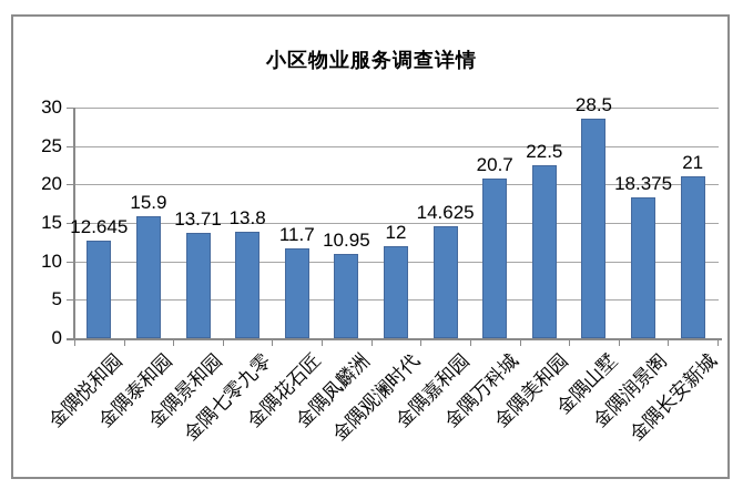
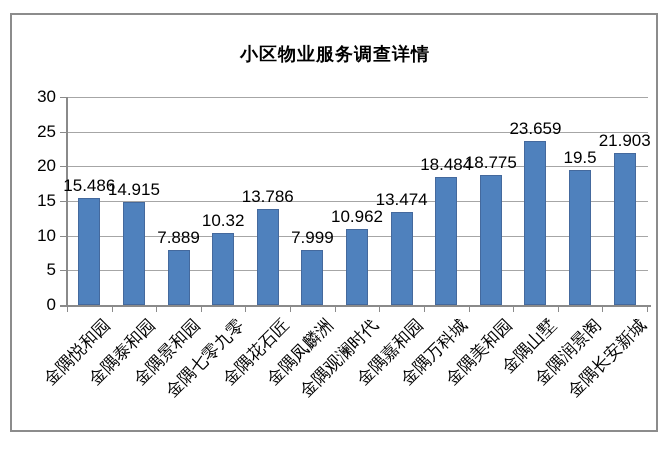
金隅悦和园: 12.645 -> 15.486
金隅泰和园: 15.9 -> 14.915
金隅景和园: 13.71 -> 7.889
金隅七零九零: 13.8 -> 10.32
金隅花石匠: 11.7 -> 13.786
金隅凤麟洲: 10.95 -> 7.999
金隅观澜时代: 12 -> 10.962
金隅嘉和园: 14.625 -> 13.474
金隅万科城: 20.7 -> 18.484
金隅美和园: 22.5 -> 18.775
金隅山墅: 28.5 -> 23.659
金隅润景阁: 18.375 -> 19.5
金隅长安新城: 21 -> 21.903
